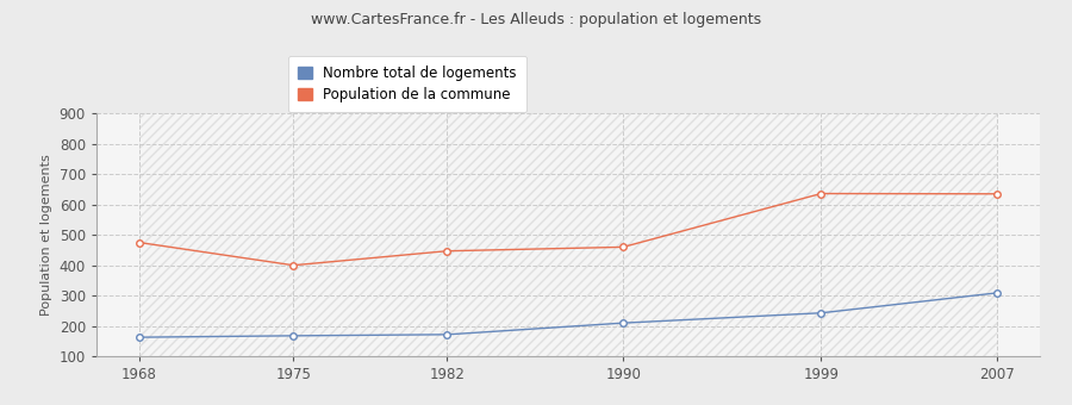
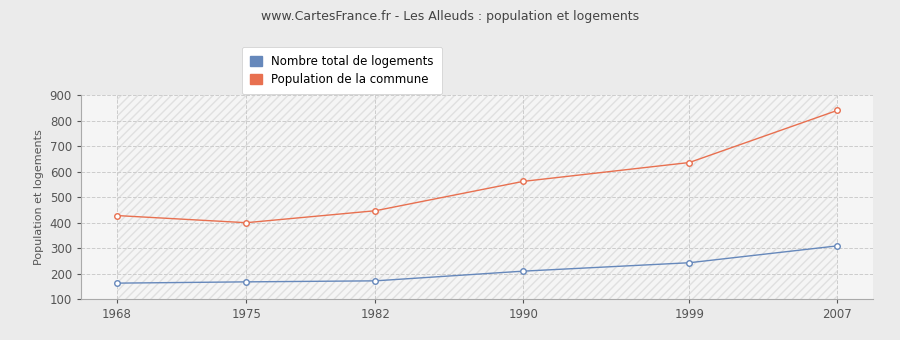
Population de la commune/1968: 475 -> 428
Population de la commune/1990: 460 -> 562
Population de la commune/2007: 635 -> 840
